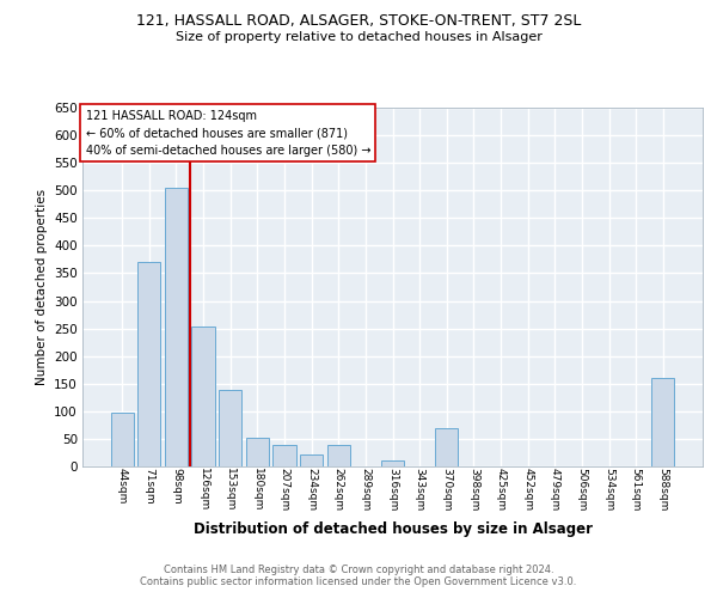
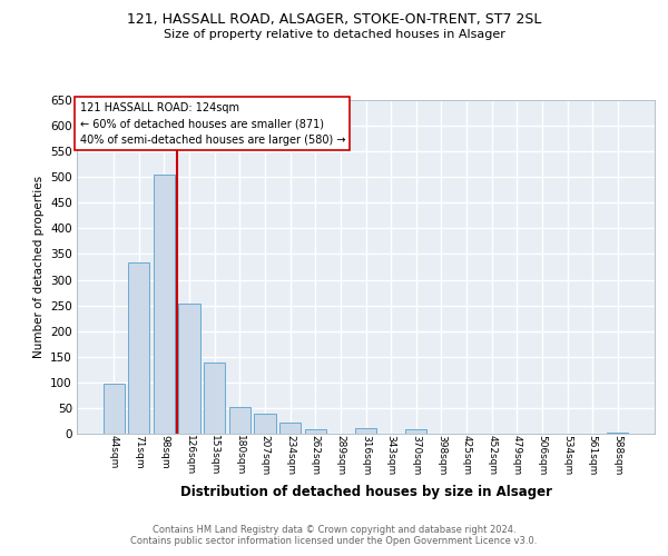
71sqm: 370 -> 333
262sqm: 40 -> 8
370sqm: 70 -> 8
588sqm: 160 -> 3
